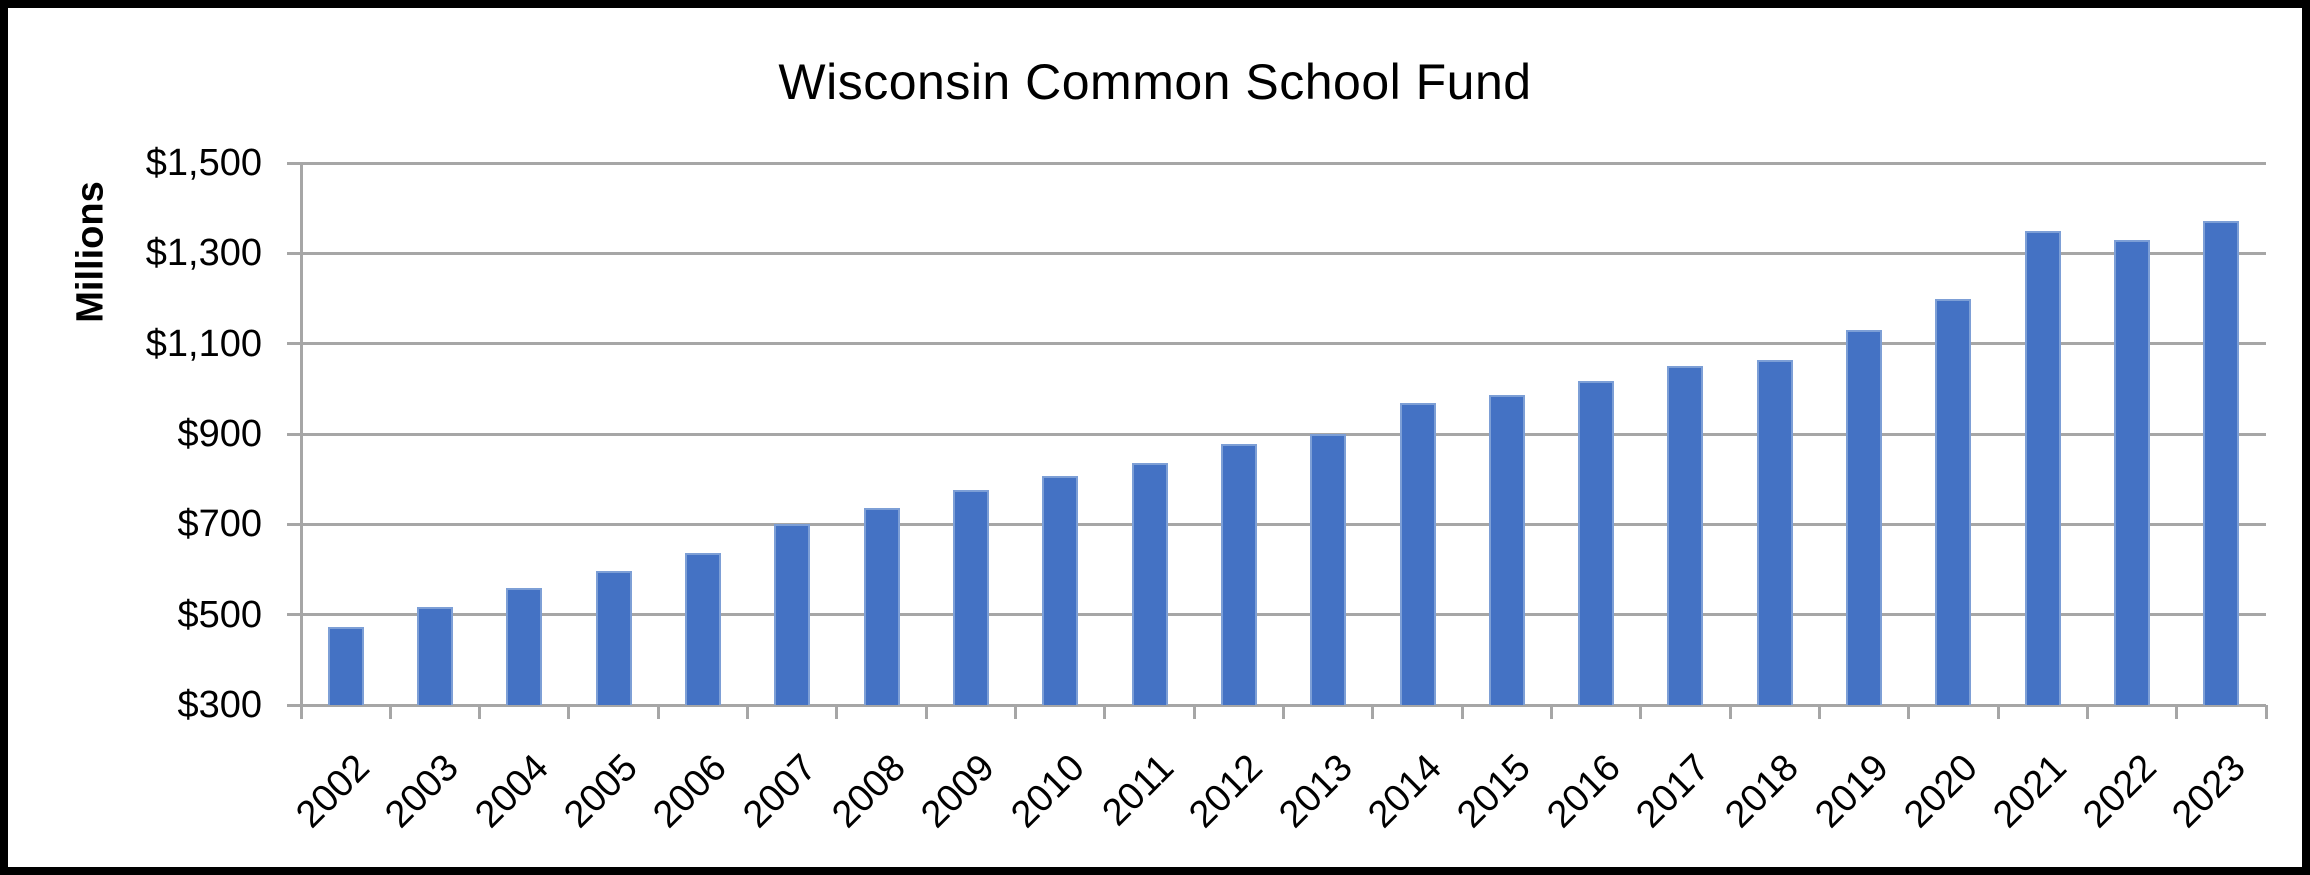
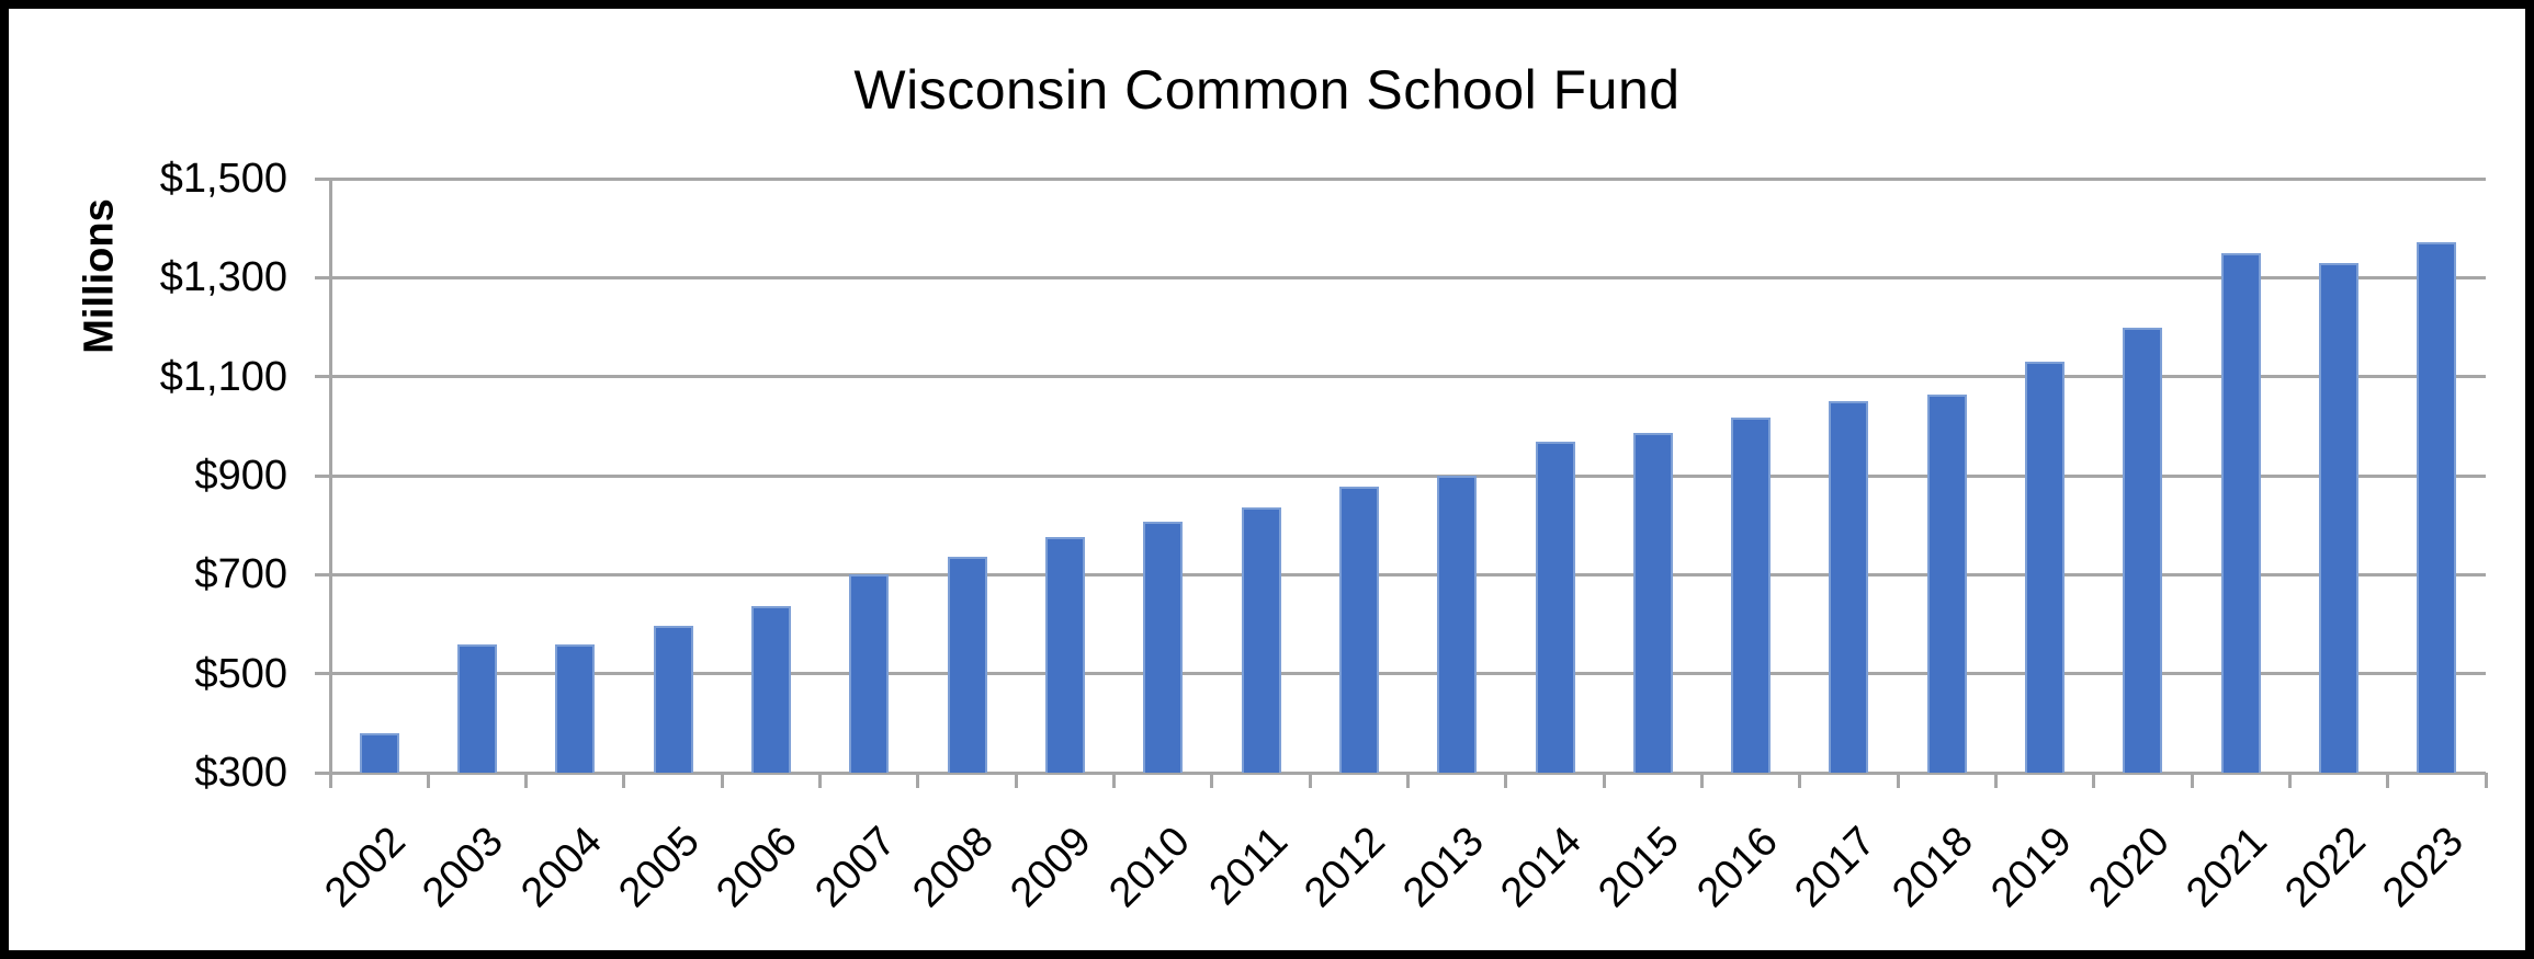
2002: $470 -> $380
2003: $520 -> $560
